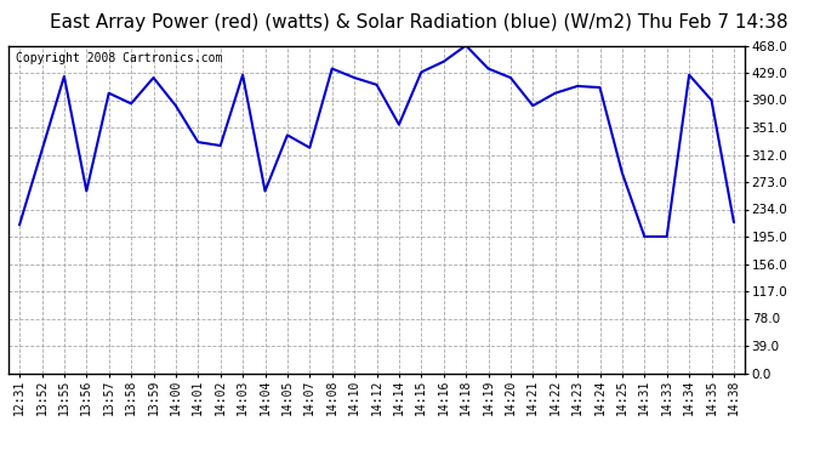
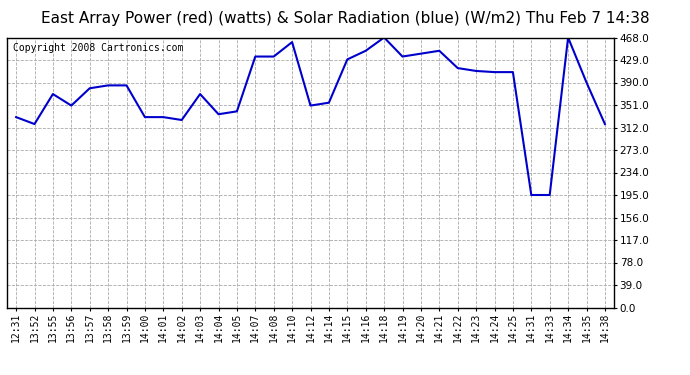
12:31: 212 -> 330
13:55: 424 -> 370
13:56: 260 -> 350
13:57: 400 -> 380
13:59: 422 -> 385
14:00: 382 -> 330
14:03: 426 -> 370
14:04: 260 -> 335
14:07: 322 -> 435
14:10: 422 -> 460
14:12: 412 -> 350
14:20: 422 -> 440
14:21: 382 -> 445
14:22: 400 -> 415
14:25: 286 -> 408
14:34: 426 -> 468
14:38: 216 -> 318
